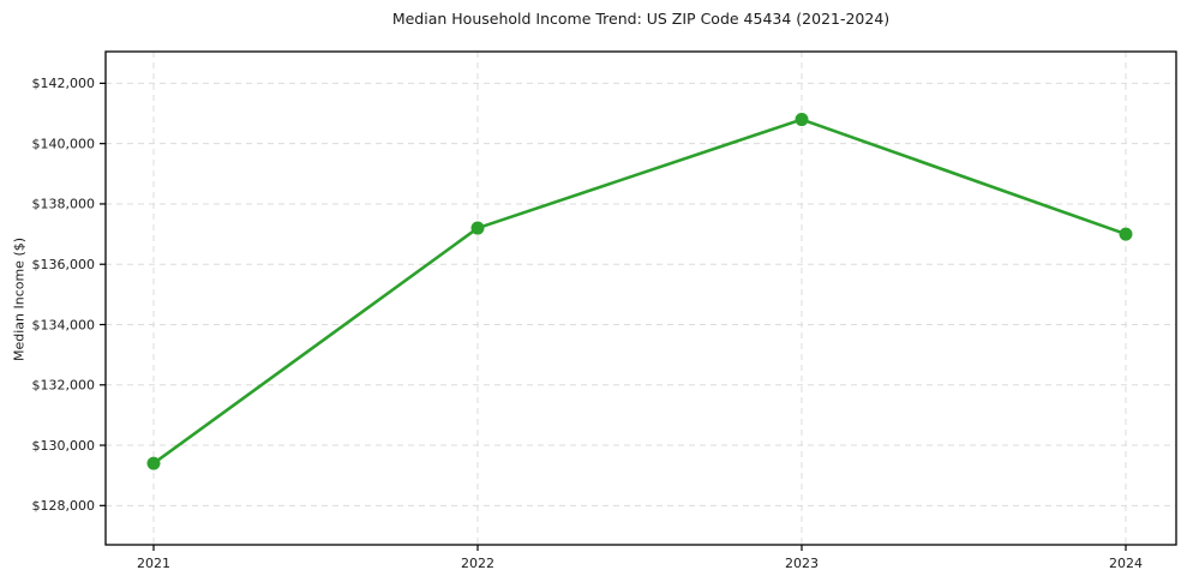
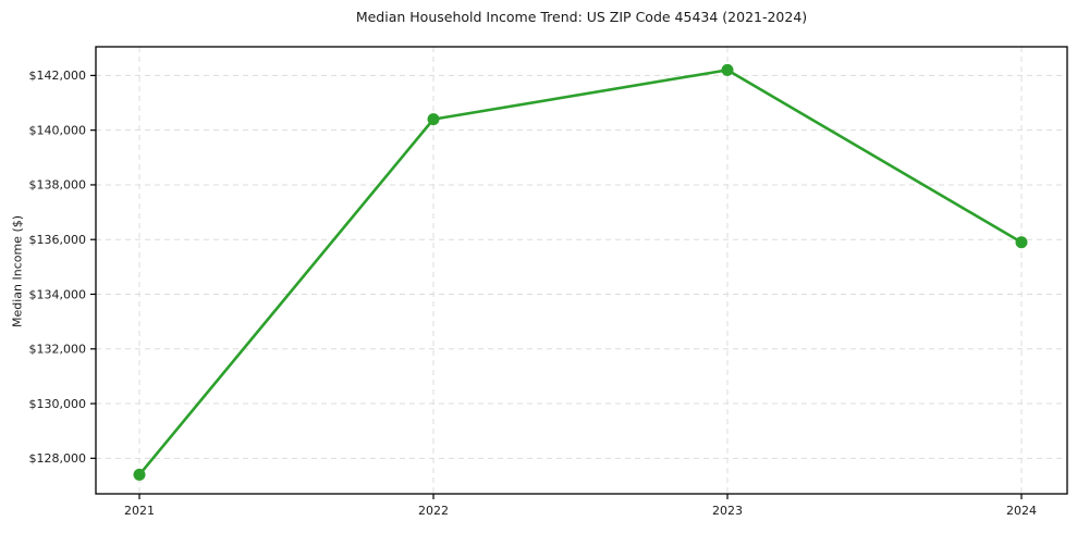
2021: $129400 -> $127400
2022: $137200 -> $140400
2023: $140800 -> $142200
2024: $137000 -> $135900
